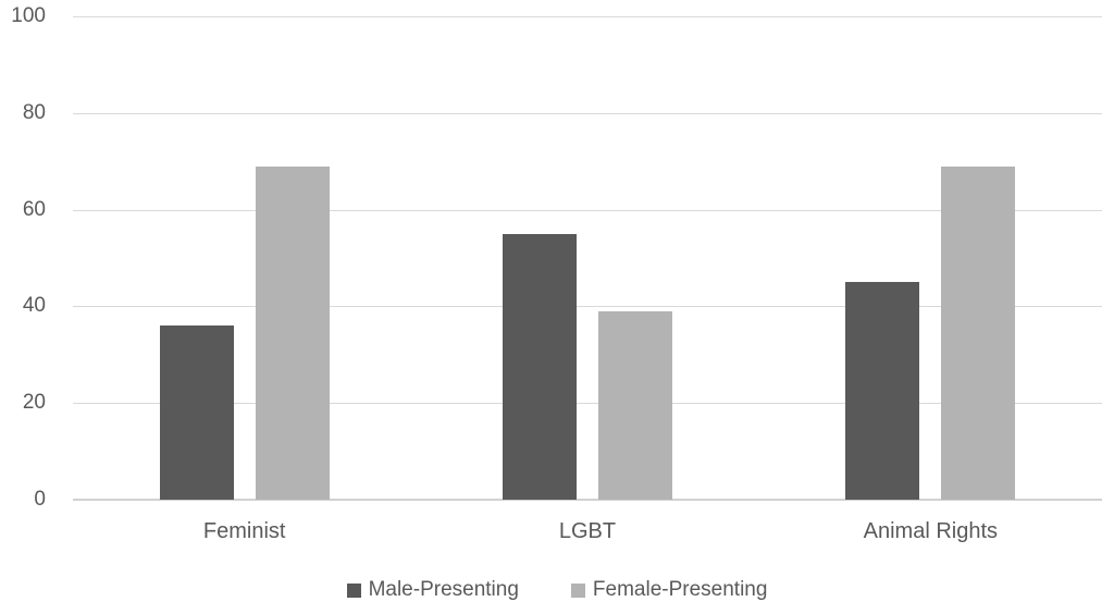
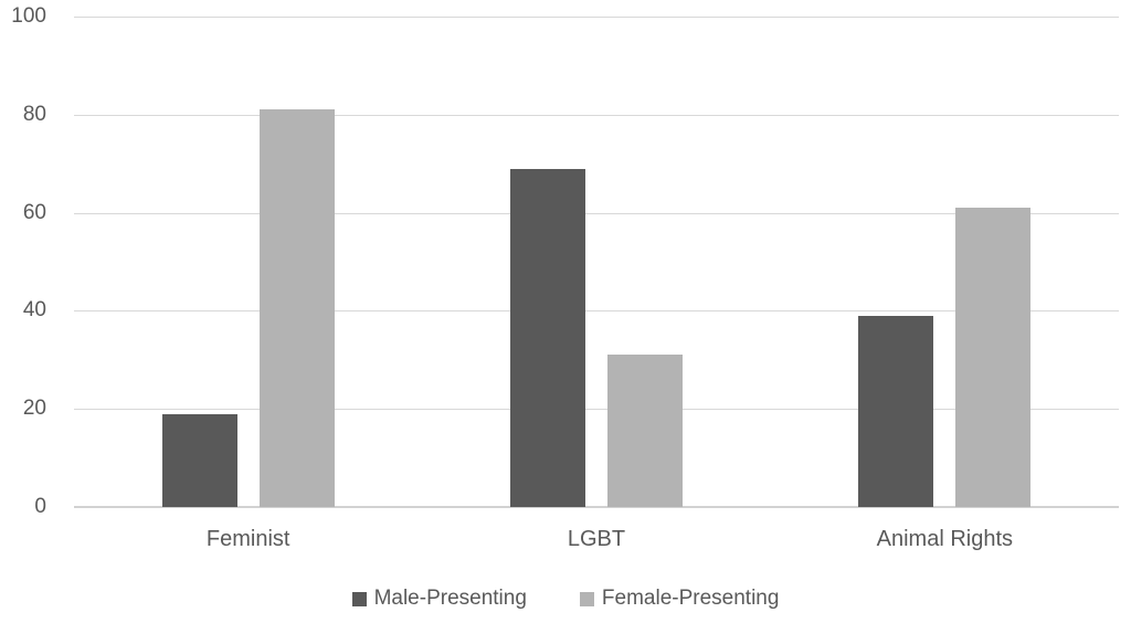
Male-Presenting/Feminist: 36 -> 19
Female-Presenting/Feminist: 69 -> 81
Male-Presenting/LGBT: 55 -> 69
Female-Presenting/LGBT: 39 -> 31
Male-Presenting/Animal Rights: 45 -> 39
Female-Presenting/Animal Rights: 69 -> 61
